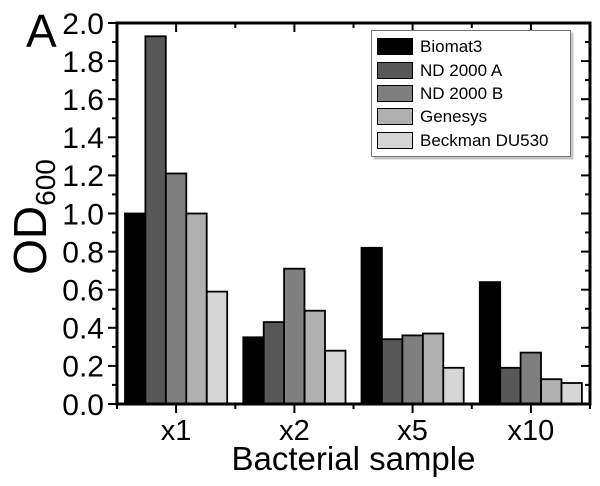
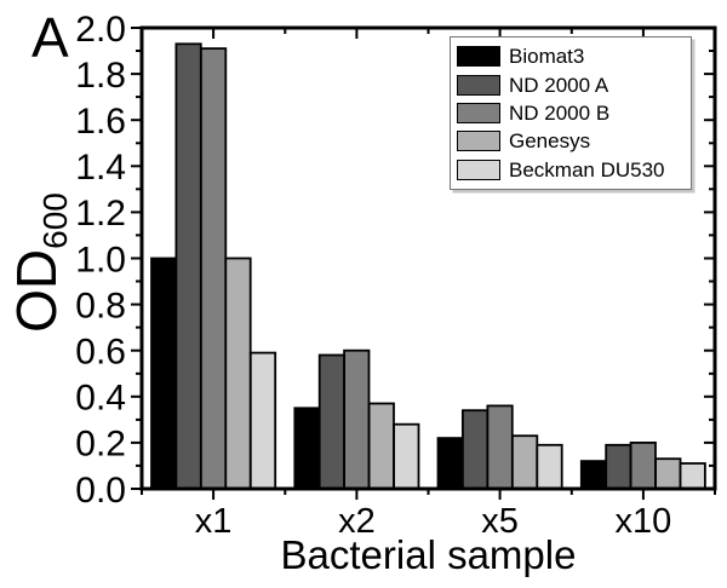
ND 2000 B/x1: 1.21 -> 1.91
ND 2000 A/x2: 0.43 -> 0.58
ND 2000 B/x2: 0.71 -> 0.60
Genesys/x2: 0.49 -> 0.37
Biomat3/x5: 0.82 -> 0.22
Genesys/x5: 0.37 -> 0.23
Biomat3/x10: 0.64 -> 0.12
ND 2000 B/x10: 0.27 -> 0.20
